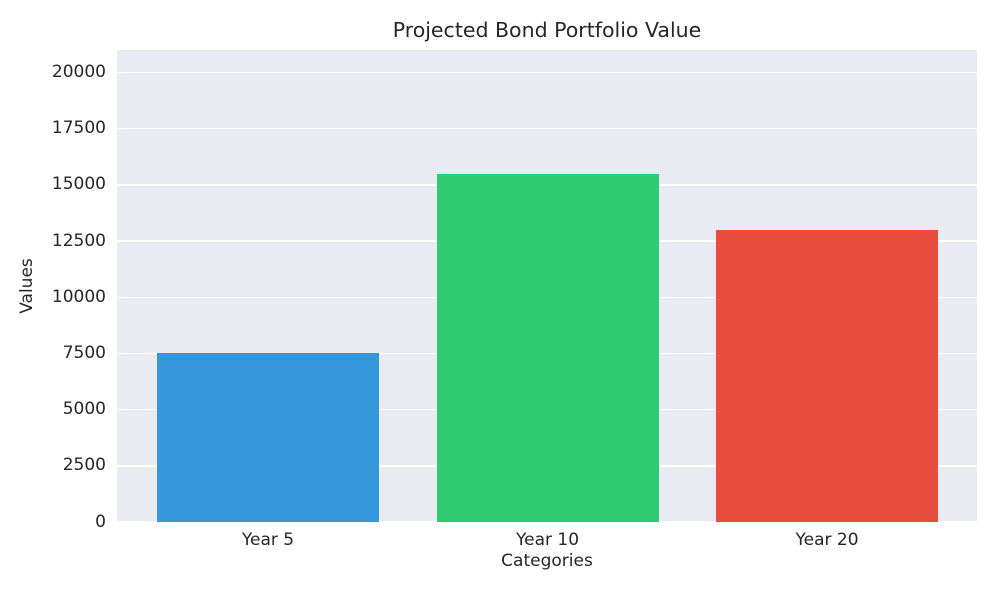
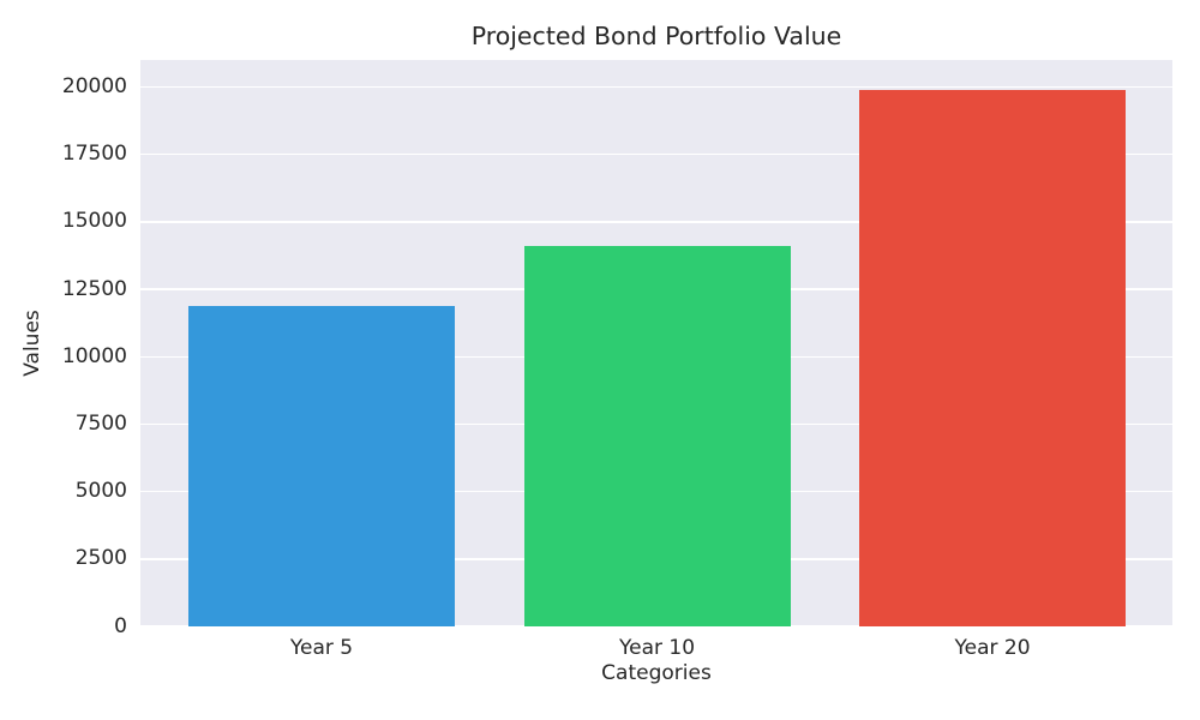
Year 5: 7500 -> 11900
Year 10: 15500 -> 14100
Year 20: 13000 -> 19900
